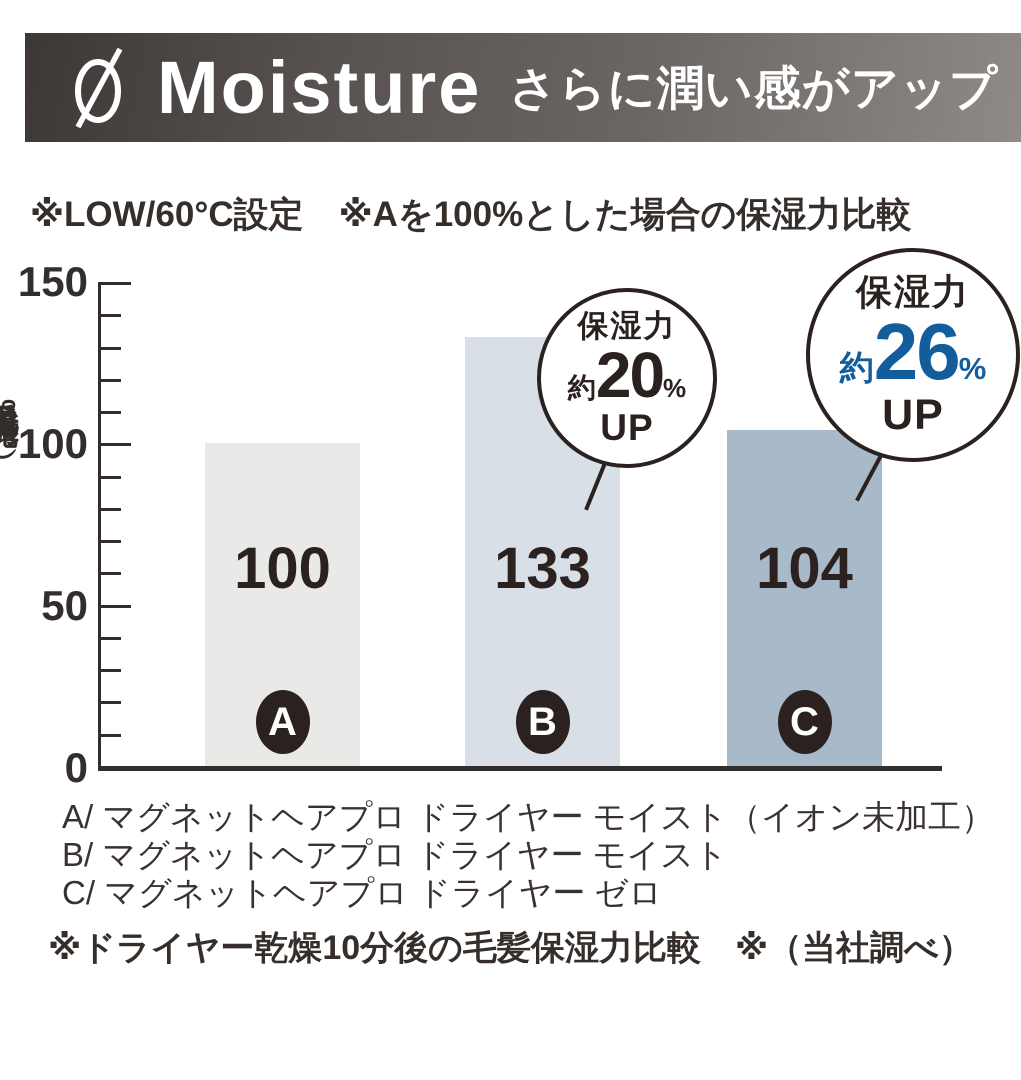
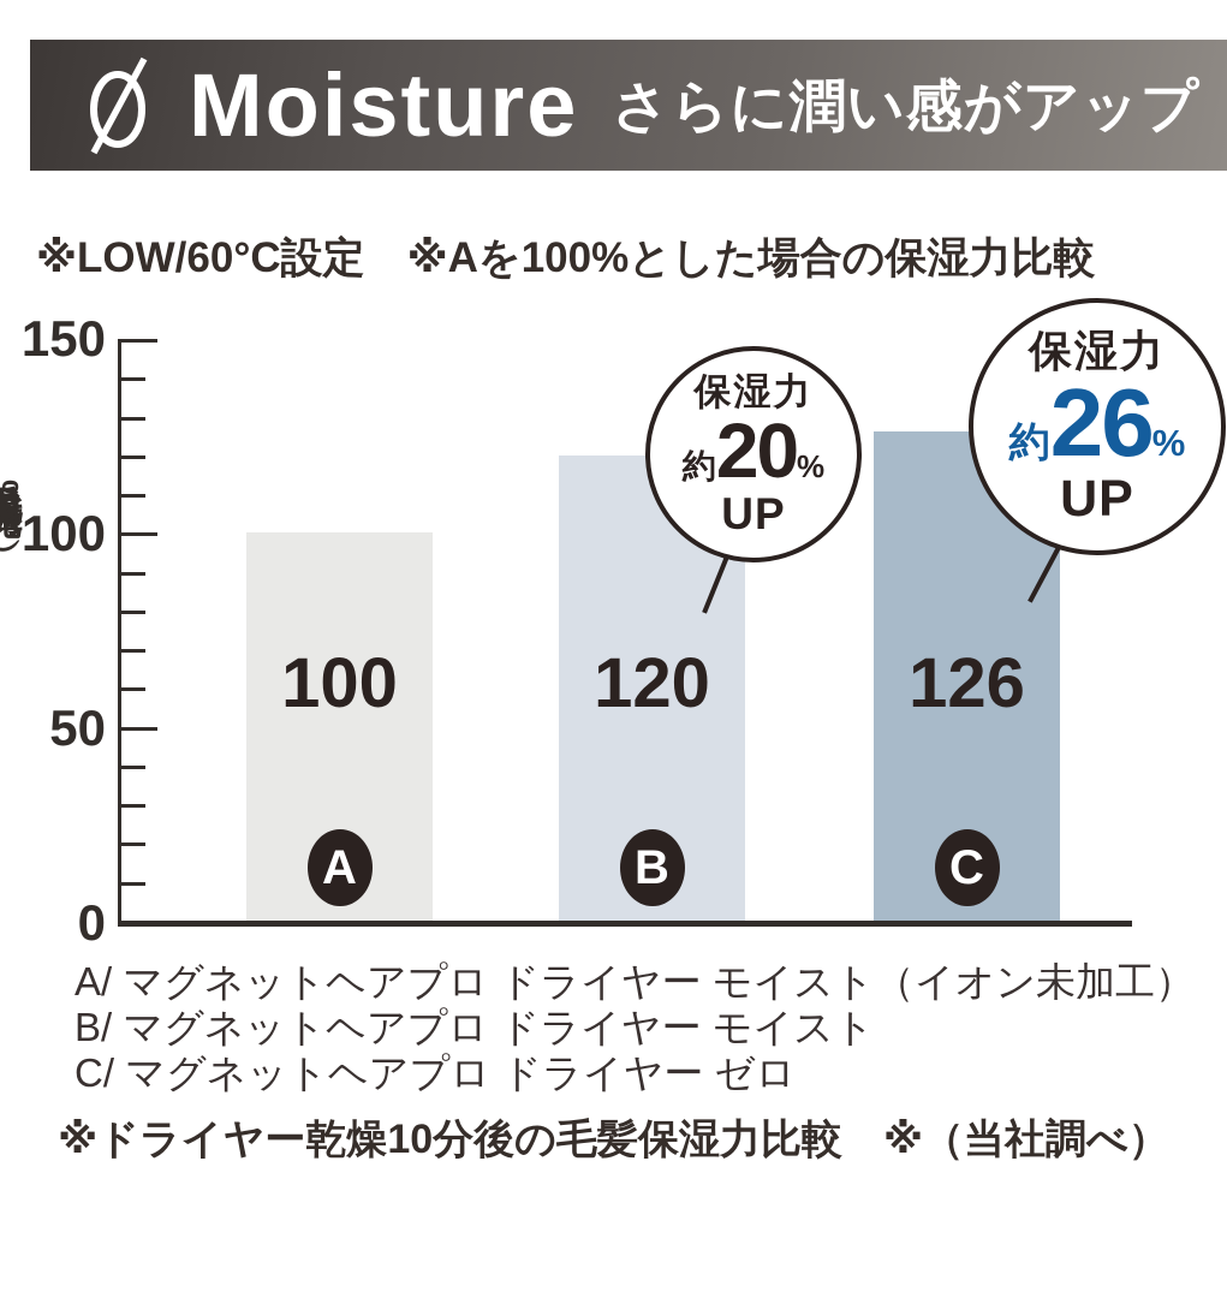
B: 133 -> 120
C: 104 -> 126
